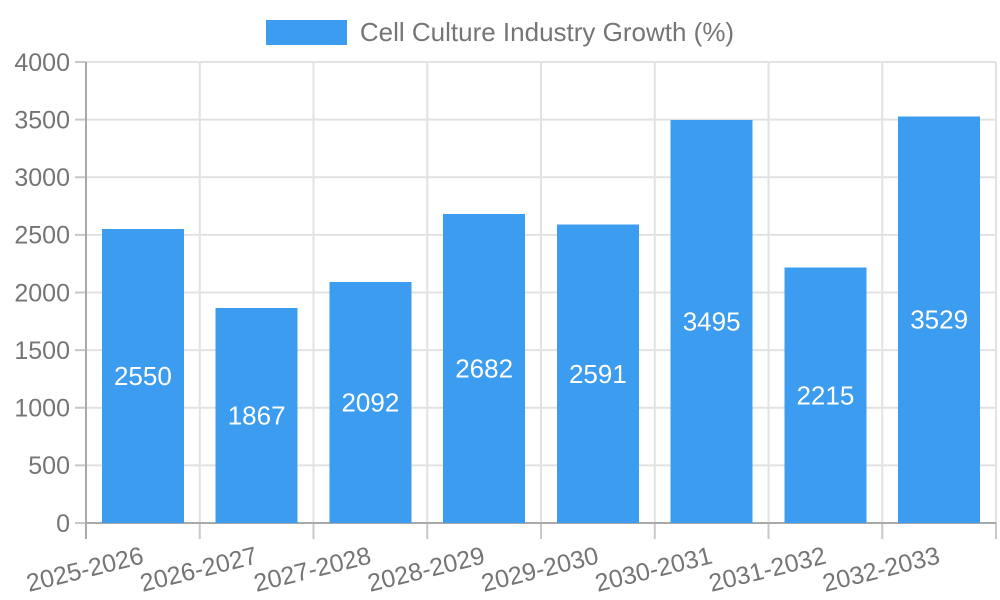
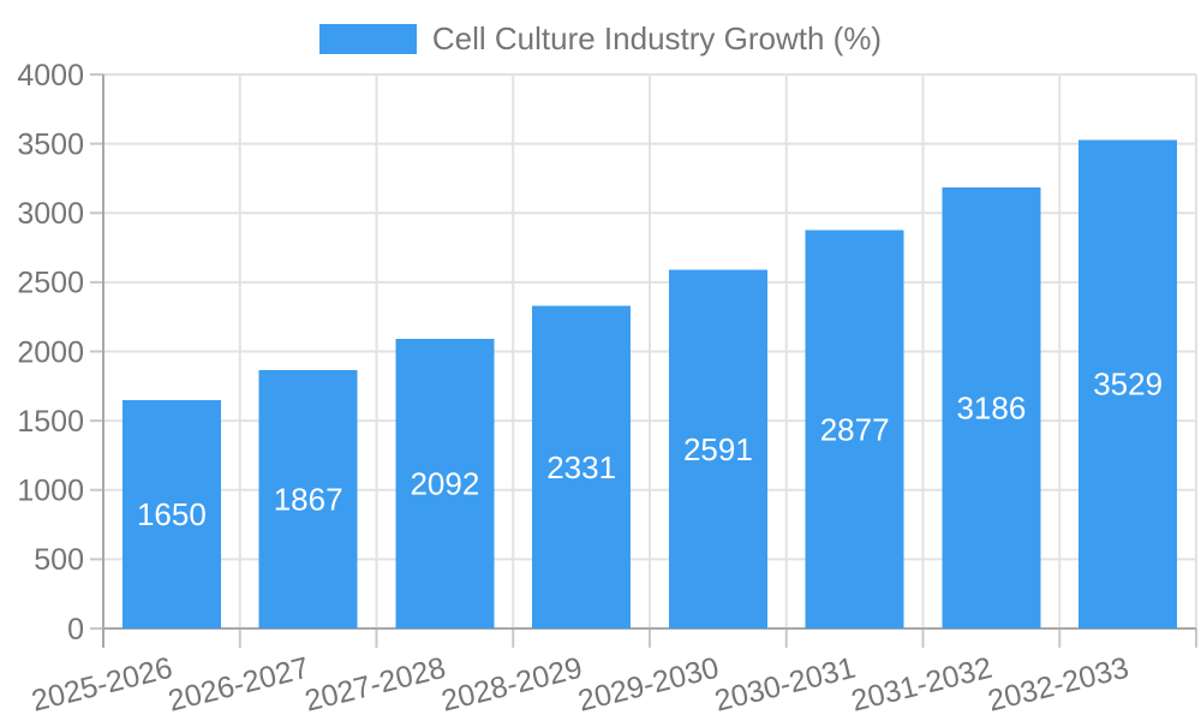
2025-2026: 2550 -> 1650
2028-2029: 2682 -> 2331
2030-2031: 3495 -> 2877
2031-2032: 2215 -> 3186
